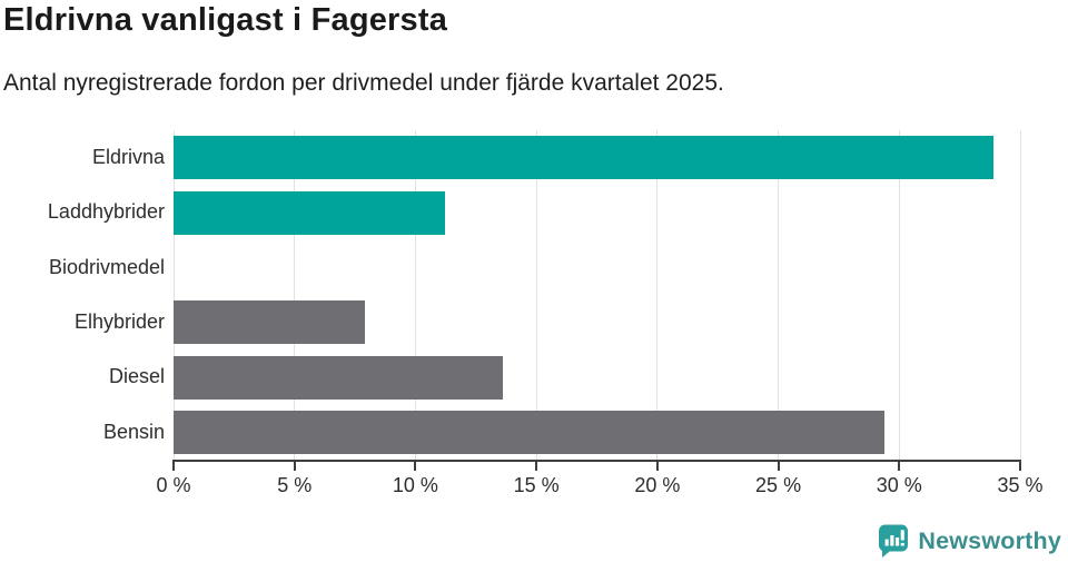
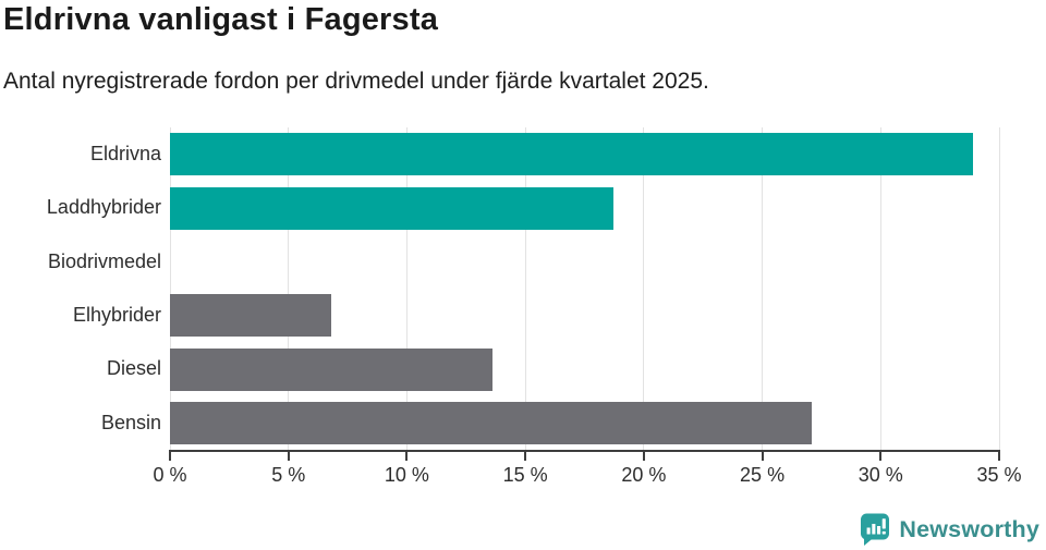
Laddhybrider: 11.2% -> 18.7%
Elhybrider: 7.9% -> 6.8%
Bensin: 29.4% -> 27.1%
